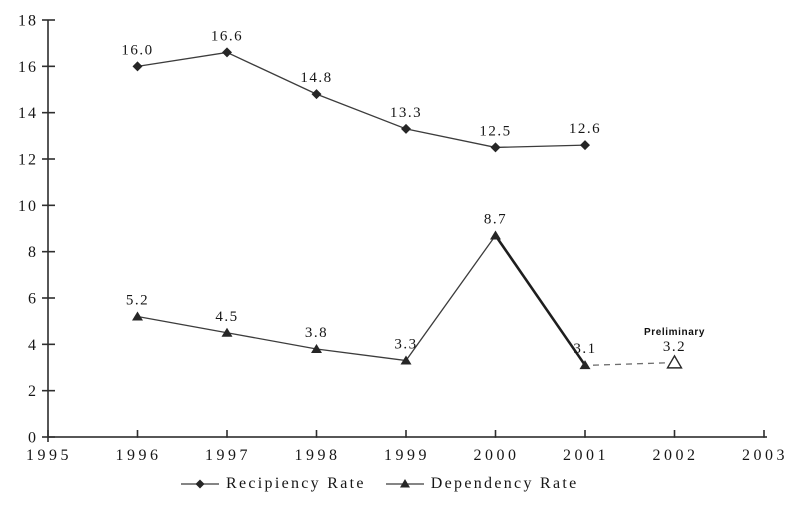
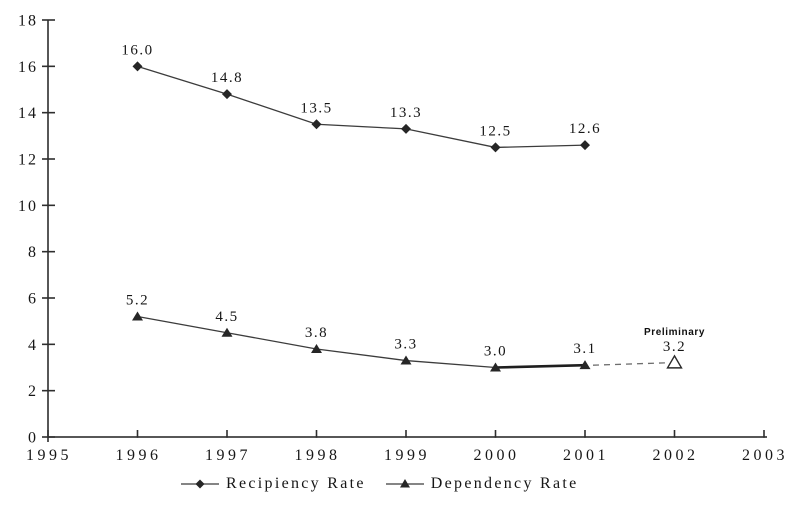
Recipiency Rate/1997: 16.6 -> 14.8
Recipiency Rate/1998: 14.8 -> 13.5
Dependency Rate/2000: 8.7 -> 3.0
